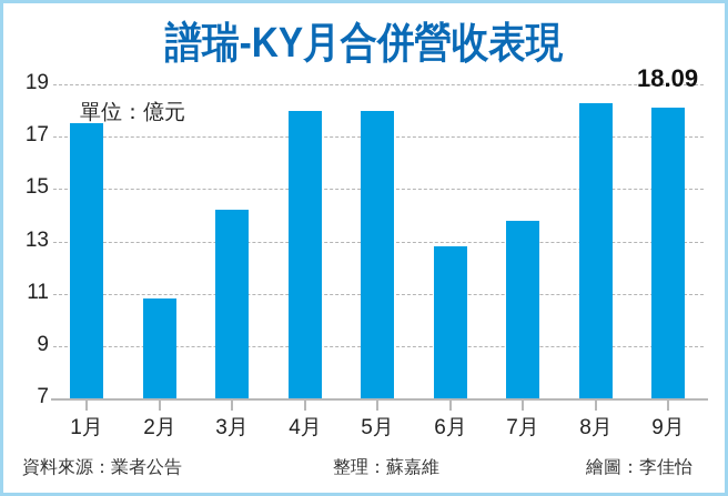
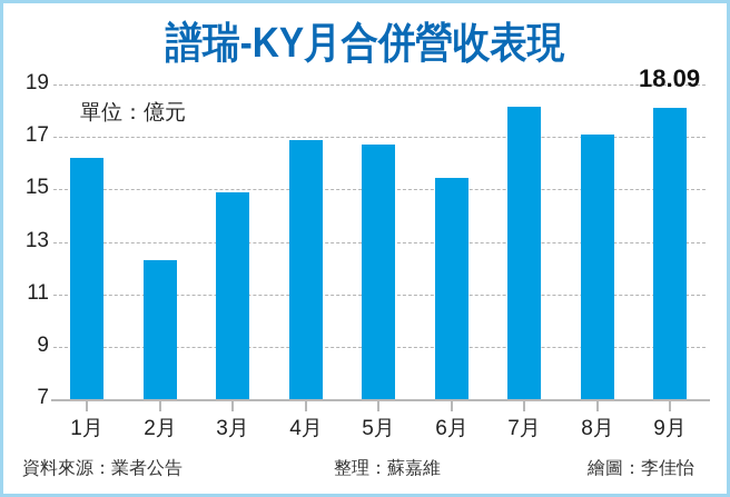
1月: 17.5 -> 16.2
2月: 10.8 -> 12.3
3月: 14.2 -> 14.9
4月: 18.0 -> 16.9
5月: 18.0 -> 16.7
6月: 12.8 -> 15.4
7月: 13.8 -> 18.1
8月: 18.3 -> 17.1
